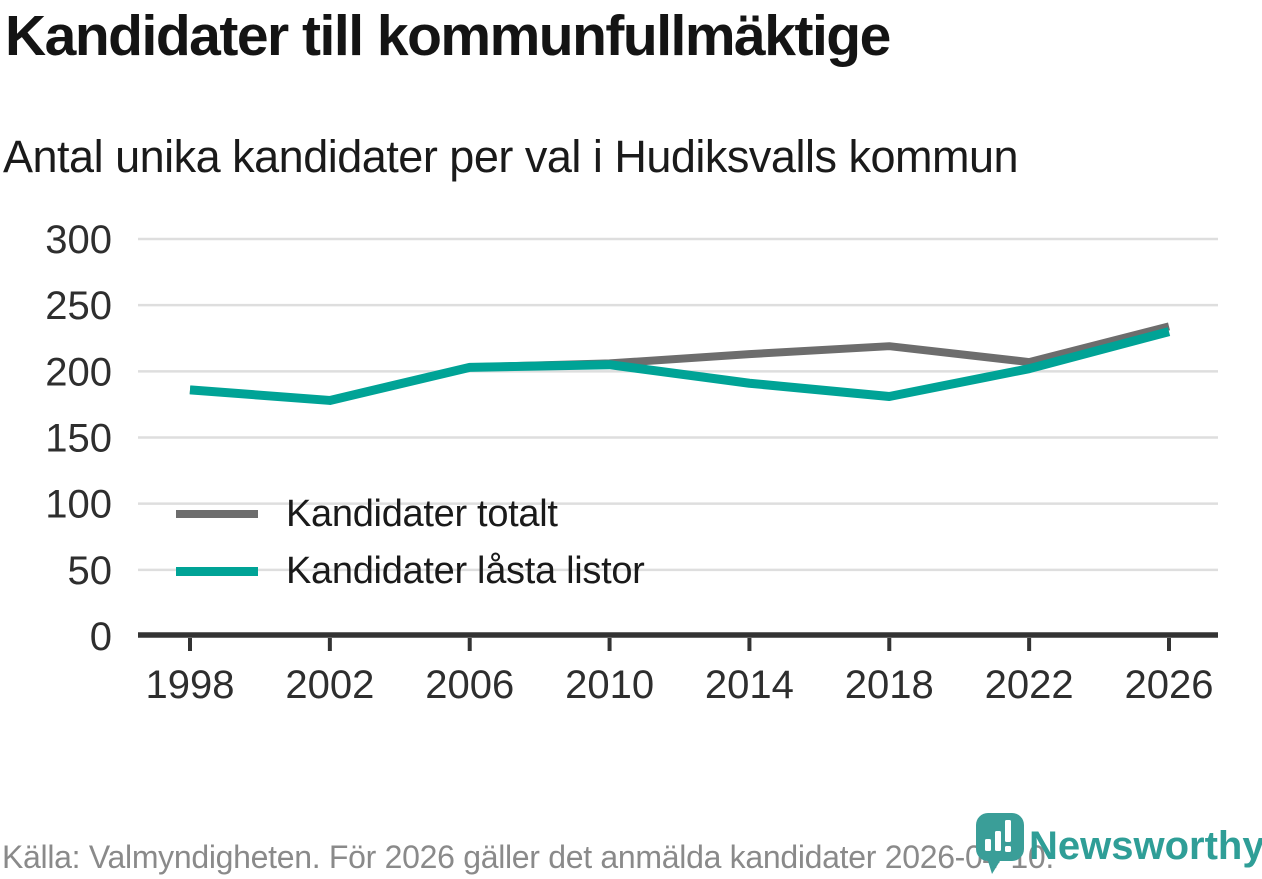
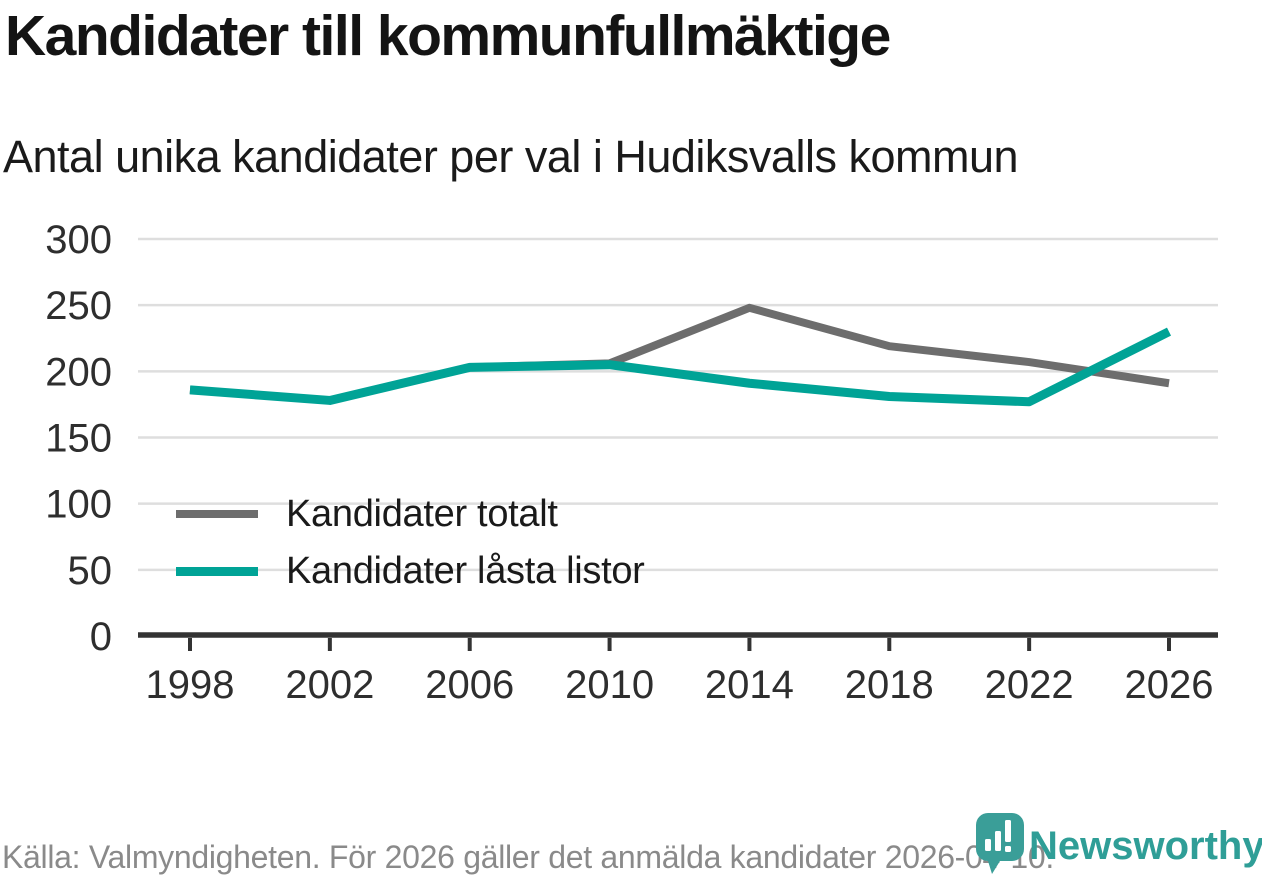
Kandidater totalt/2014: 213 -> 248
Kandidater låsta listor/2022: 202 -> 177
Kandidater totalt/2026: 234 -> 191
